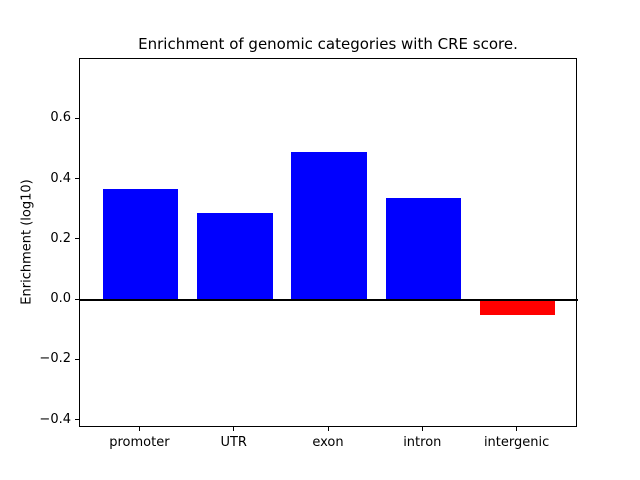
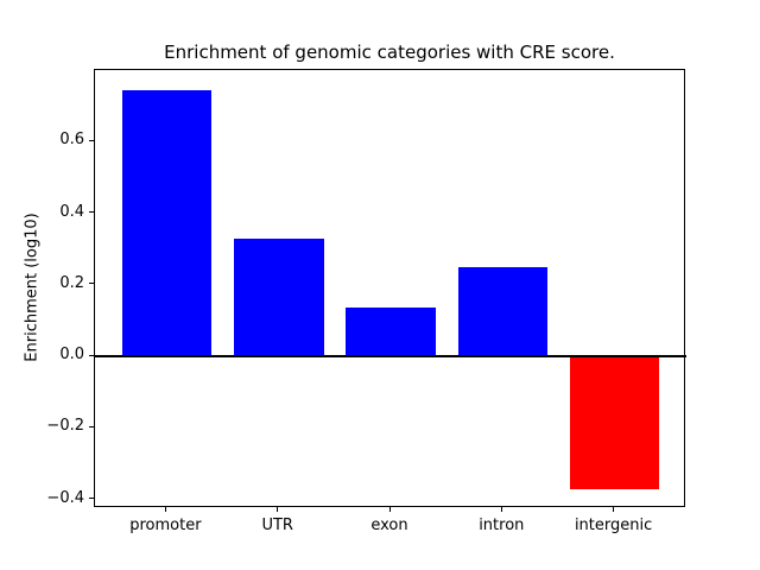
promoter: 0.37 -> 0.74
UTR: 0.29 -> 0.33
exon: 0.49 -> 0.14
intron: 0.34 -> 0.25
intergenic: -0.05 -> -0.37
